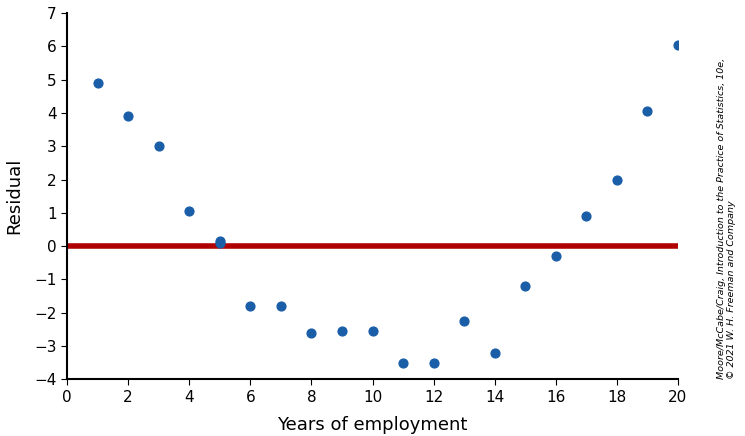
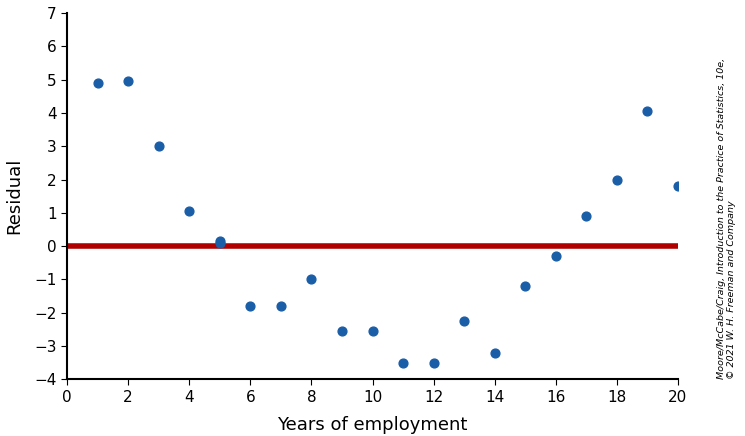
2: 3.90 -> 4.95
8: -2.60 -> -1.00
20: 6.05 -> 1.80
